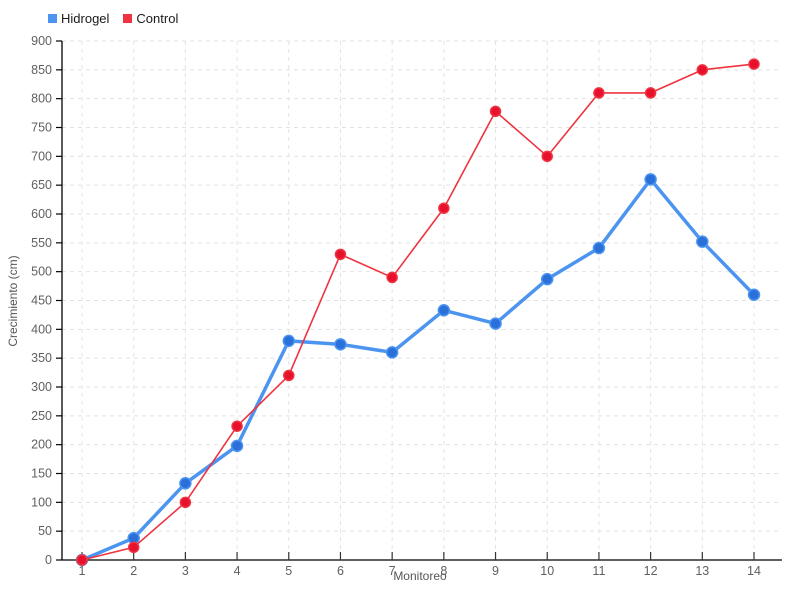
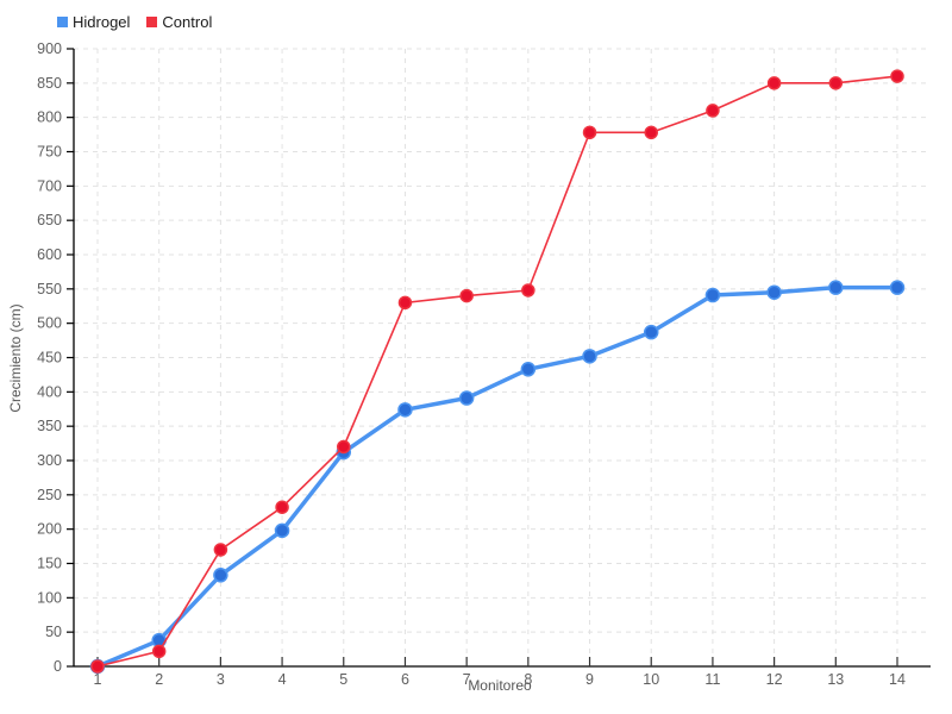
Control/3: 100 -> 170
Hidrogel/5: 380 -> 310
Hidrogel/7: 360 -> 390
Control/7: 490 -> 540
Control/8: 610 -> 550
Hidrogel/9: 410 -> 450
Control/10: 700 -> 780
Hidrogel/12: 660 -> 540
Control/12: 810 -> 850
Hidrogel/14: 460 -> 550
